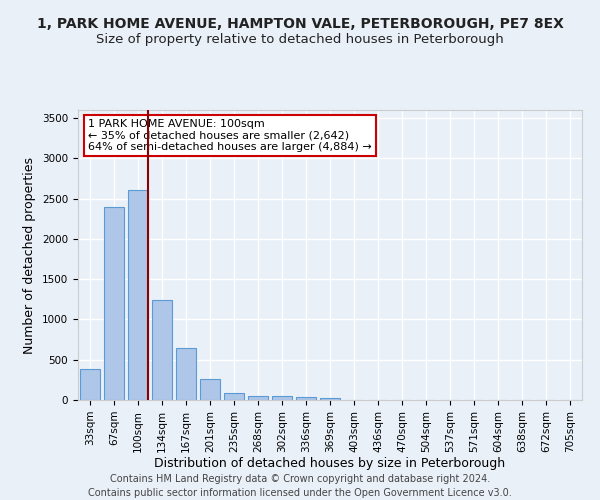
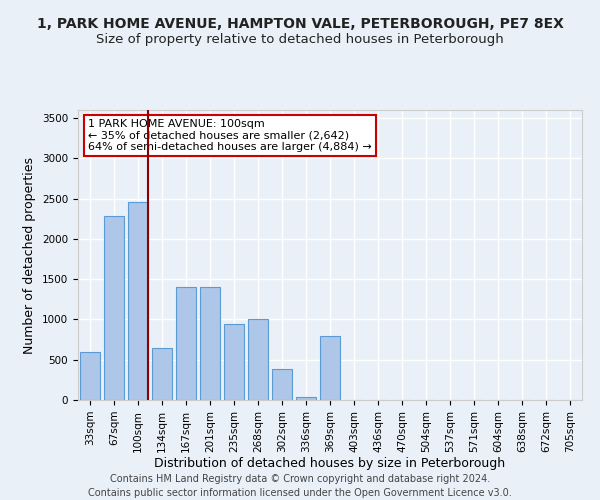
33sqm: 390 -> 600
67sqm: 2400 -> 2280
100sqm: 2610 -> 2460
134sqm: 1240 -> 640
167sqm: 640 -> 1400
201sqm: 260 -> 1400
235sqm: 90 -> 940
268sqm: 60 -> 1000
302sqm: 50 -> 380
369sqm: 30 -> 800
